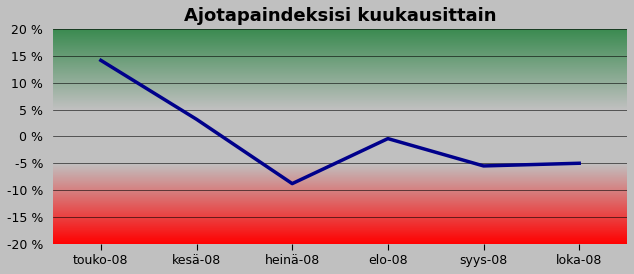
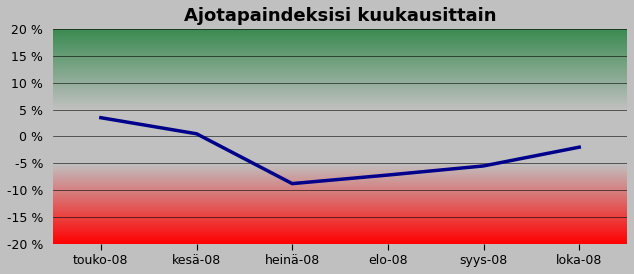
touko-08: 14.2 % -> 3.5 %
kesä-08: 3.2 % -> 0.5 %
elo-08: -0.4 % -> -7.2 %
loka-08: -5.0 % -> -2.0 %
